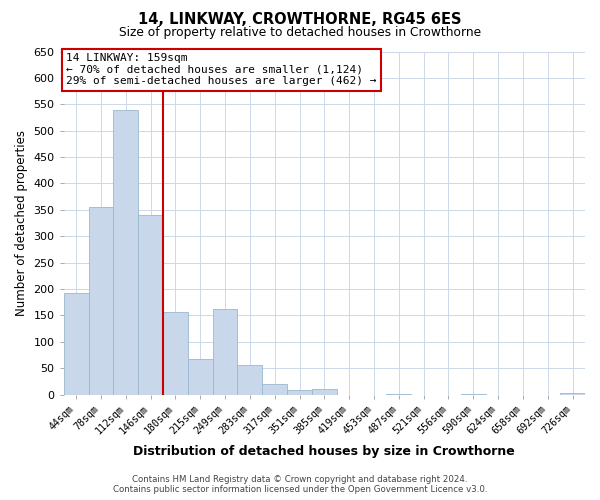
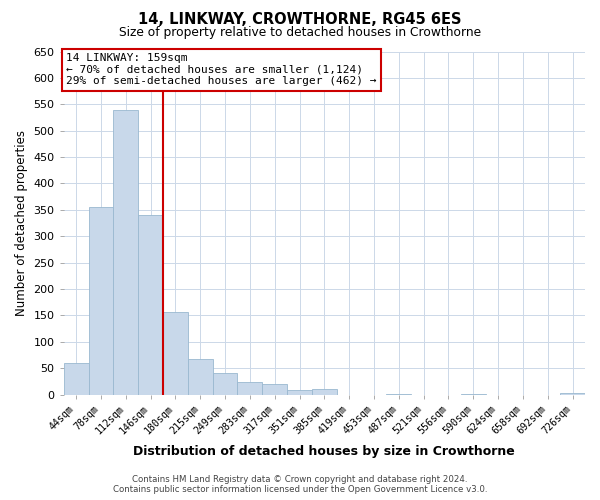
44sqm: 192 -> 60
249sqm: 162 -> 40
283sqm: 56 -> 24
